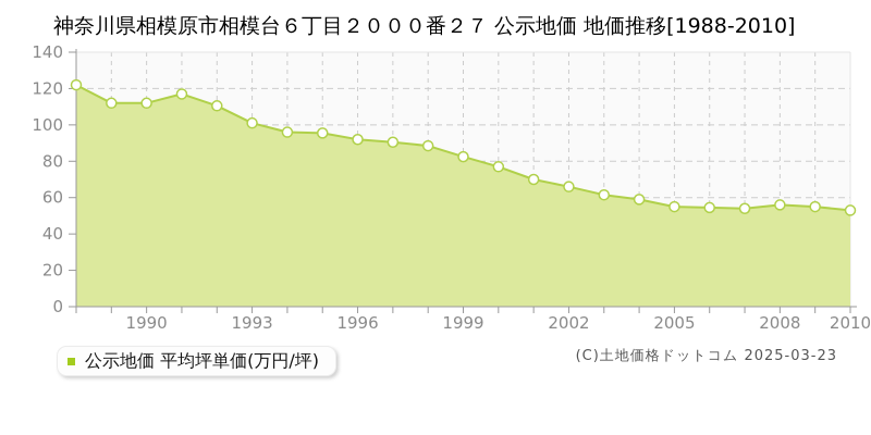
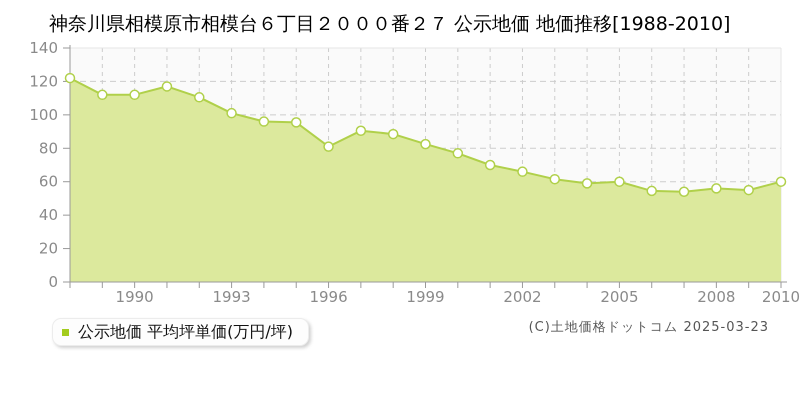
1996: 92 -> 81
2005: 55 -> 60
2010: 53 -> 60
